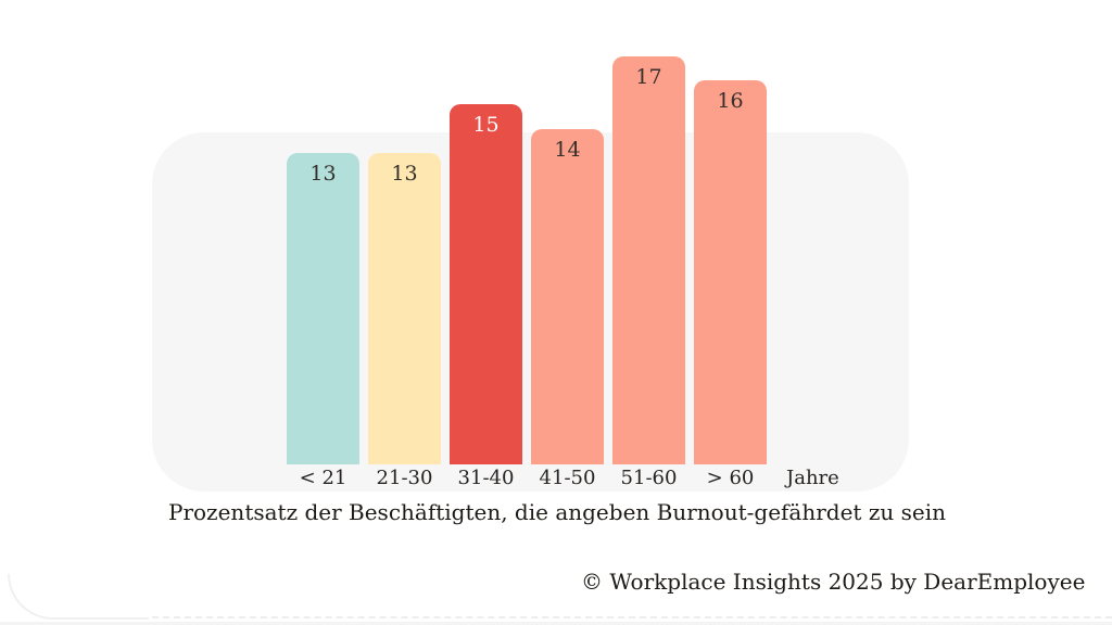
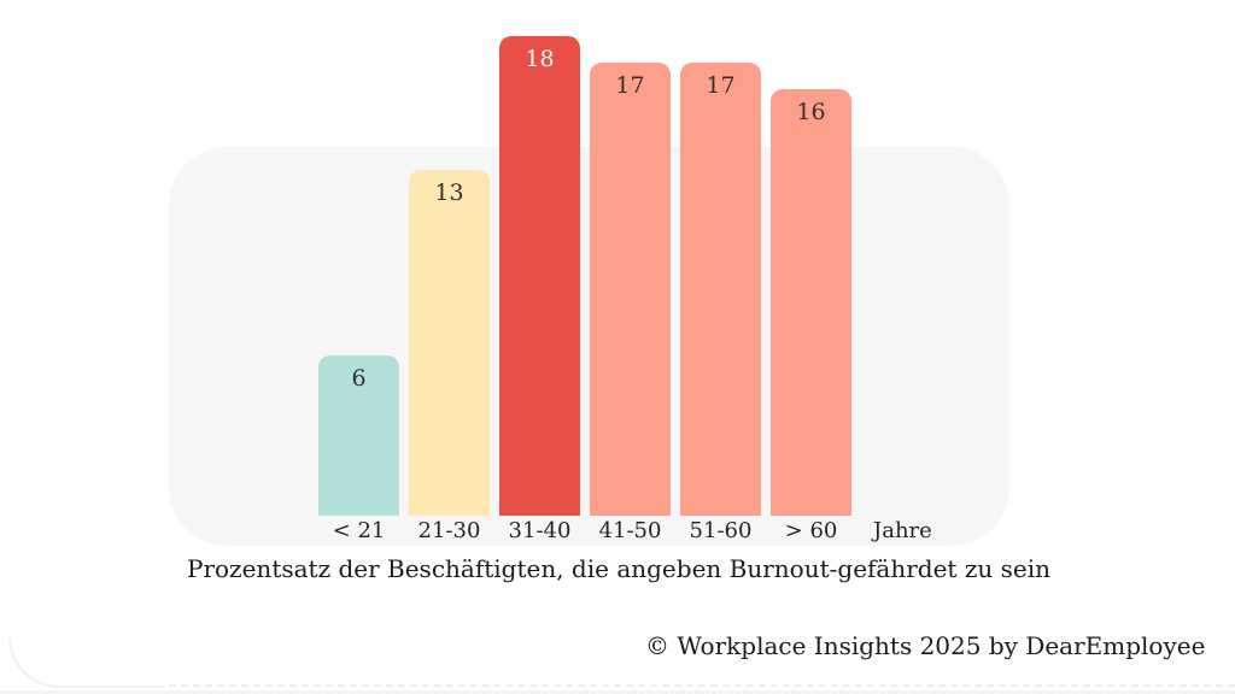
< 21: 13 -> 6
31-40: 15 -> 18
41-50: 14 -> 17
